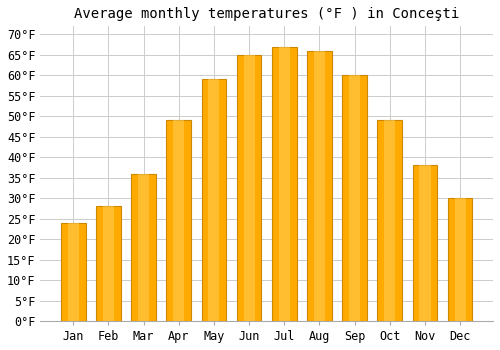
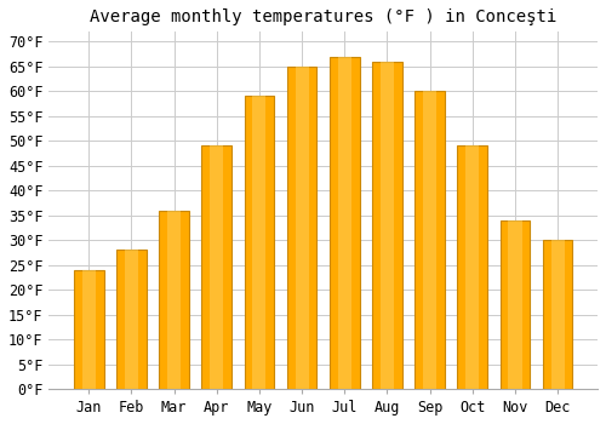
Nov: 38°F -> 34°F
